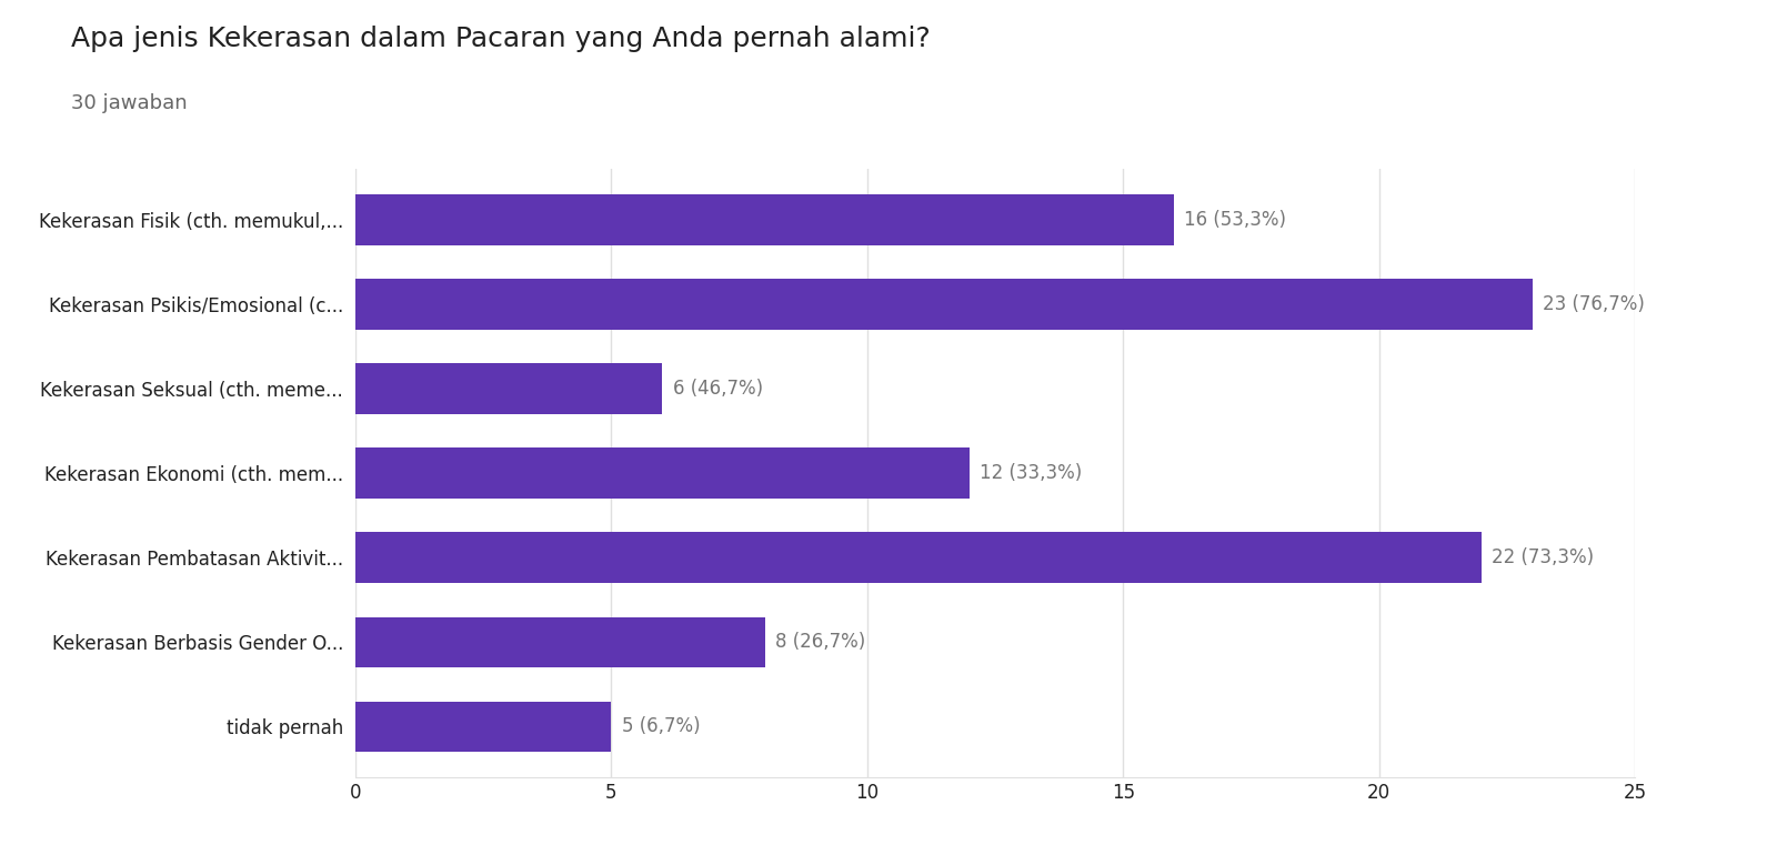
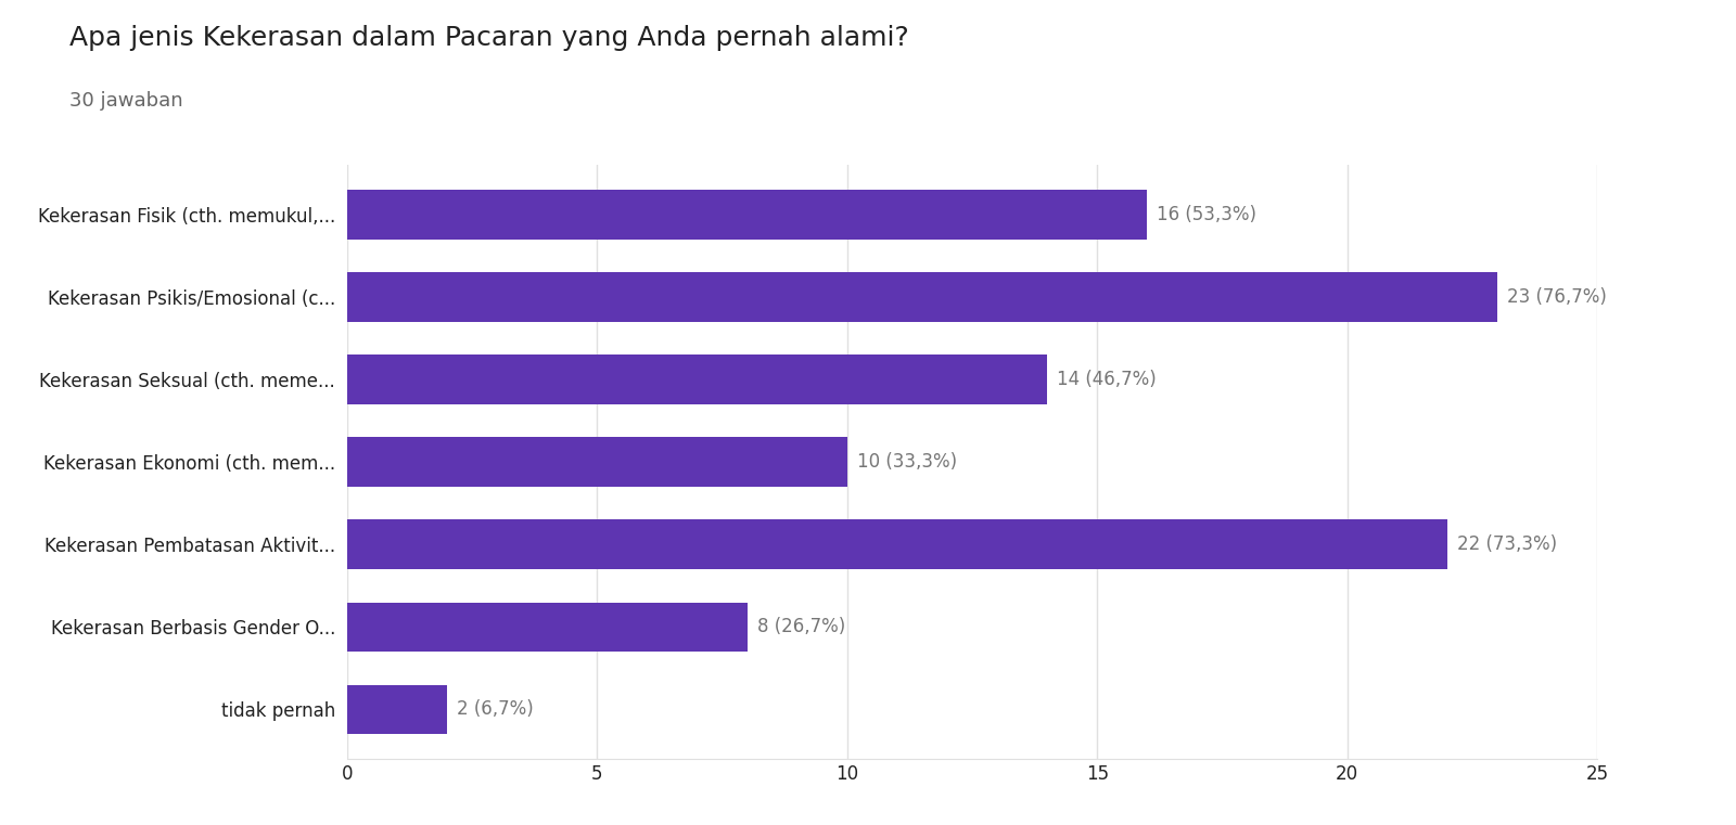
Kekerasan Seksual (cth. meme...: 6 -> 14
Kekerasan Ekonomi (cth. mem...: 12 -> 10
tidak pernah: 5 -> 2
